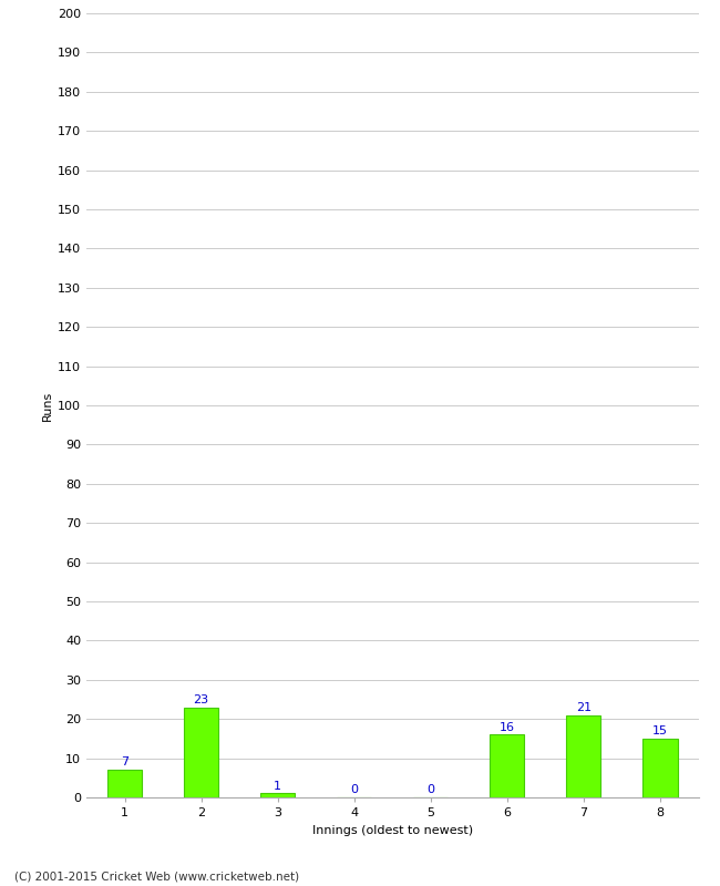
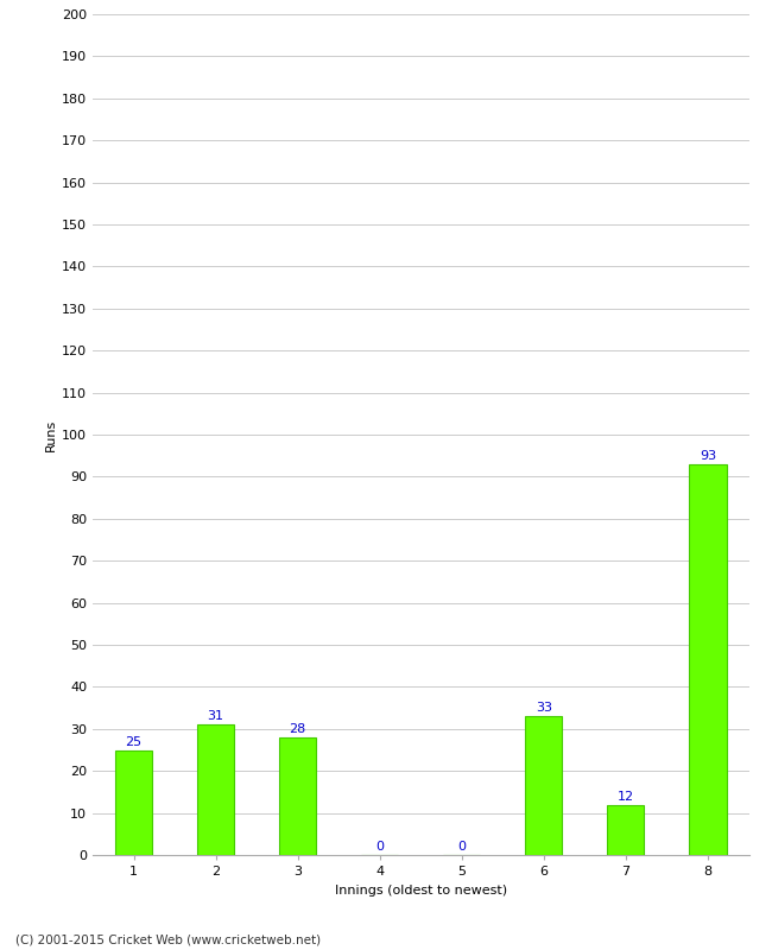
1: 7 -> 25
2: 23 -> 31
3: 1 -> 28
6: 16 -> 33
7: 21 -> 12
8: 15 -> 93
